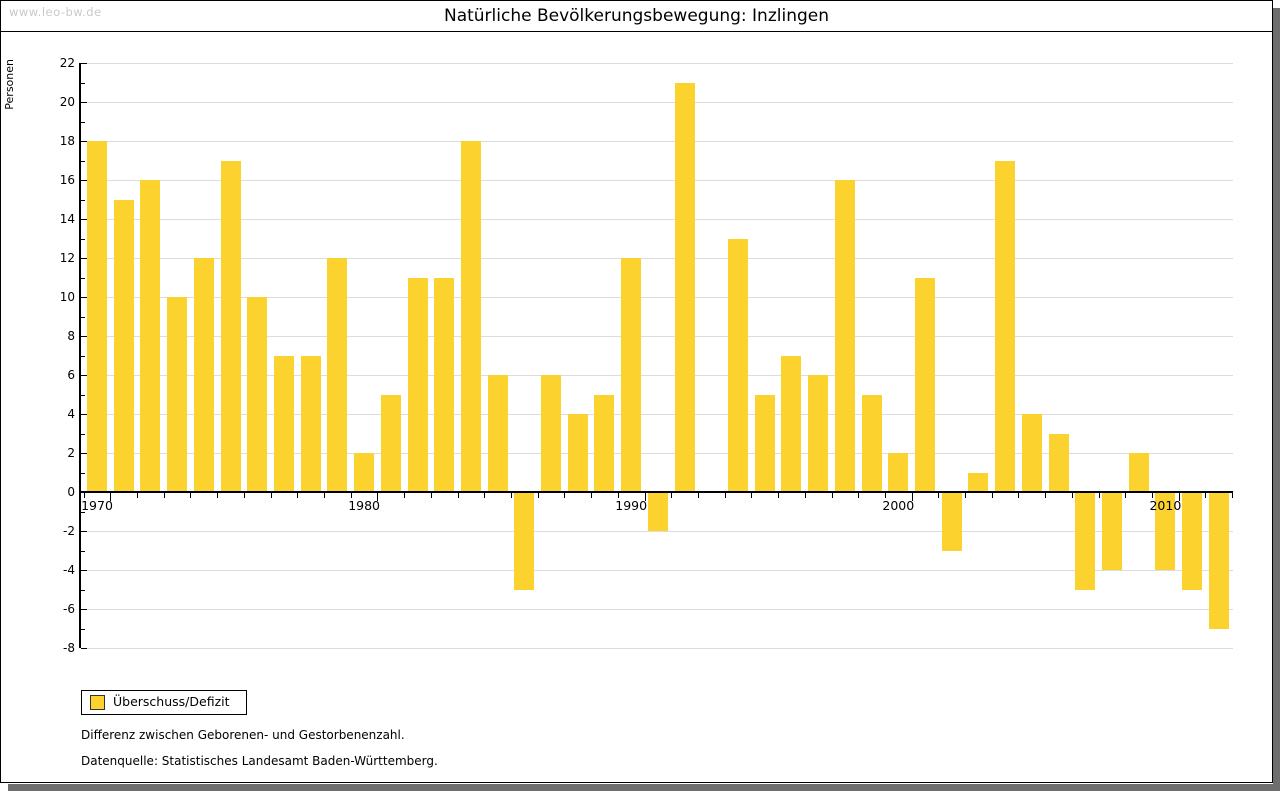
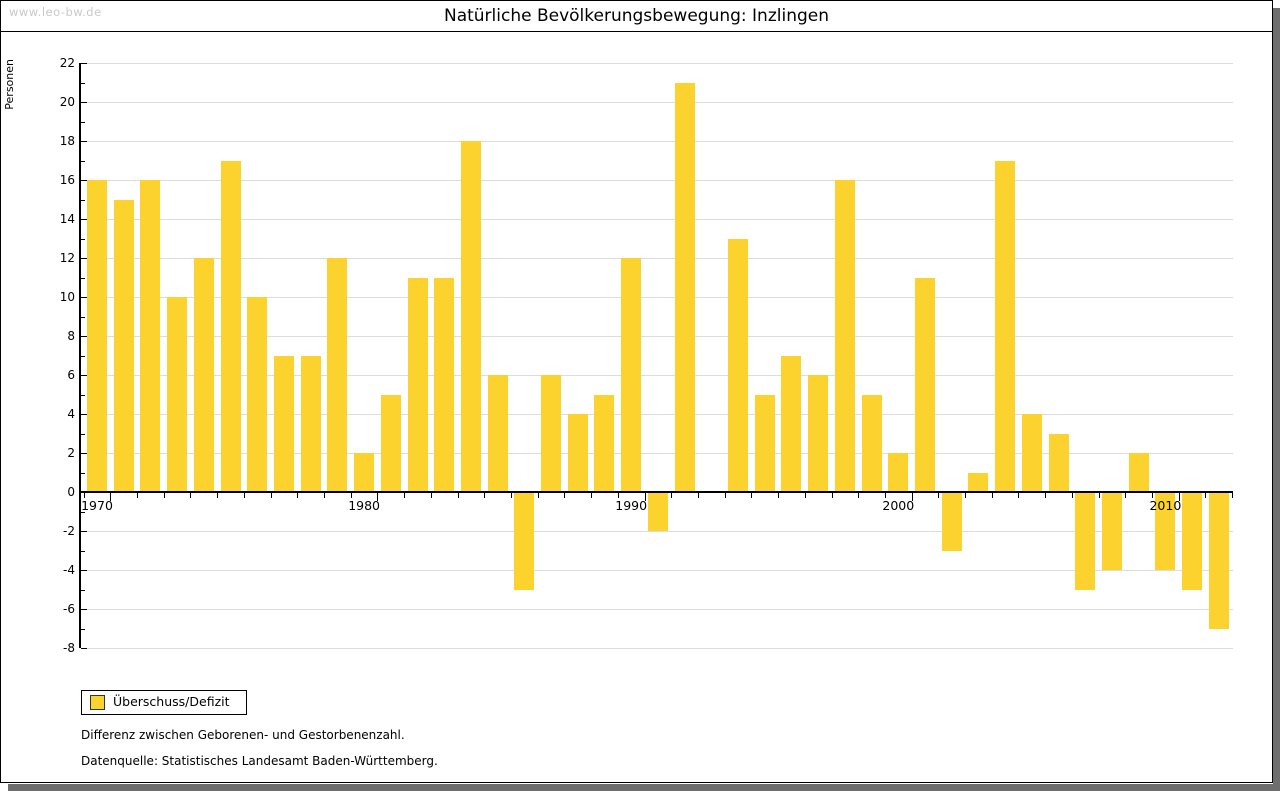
1970: 18 -> 16
